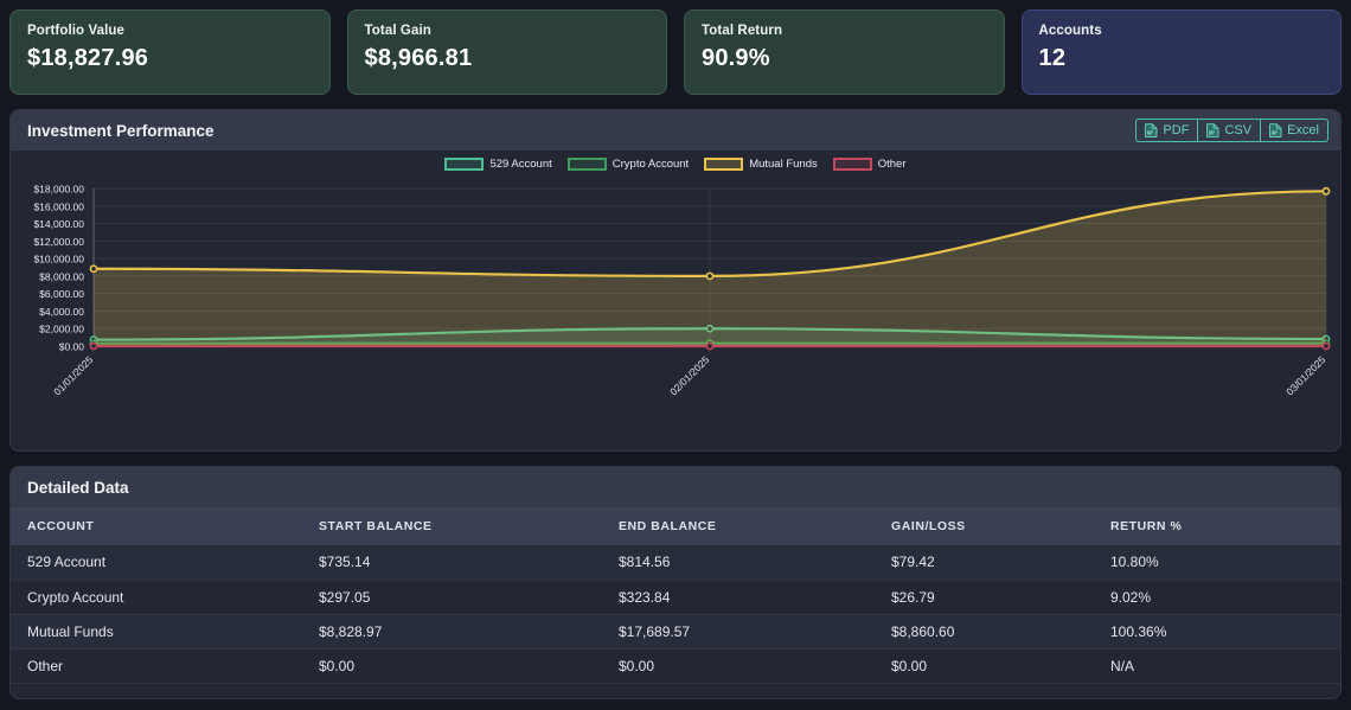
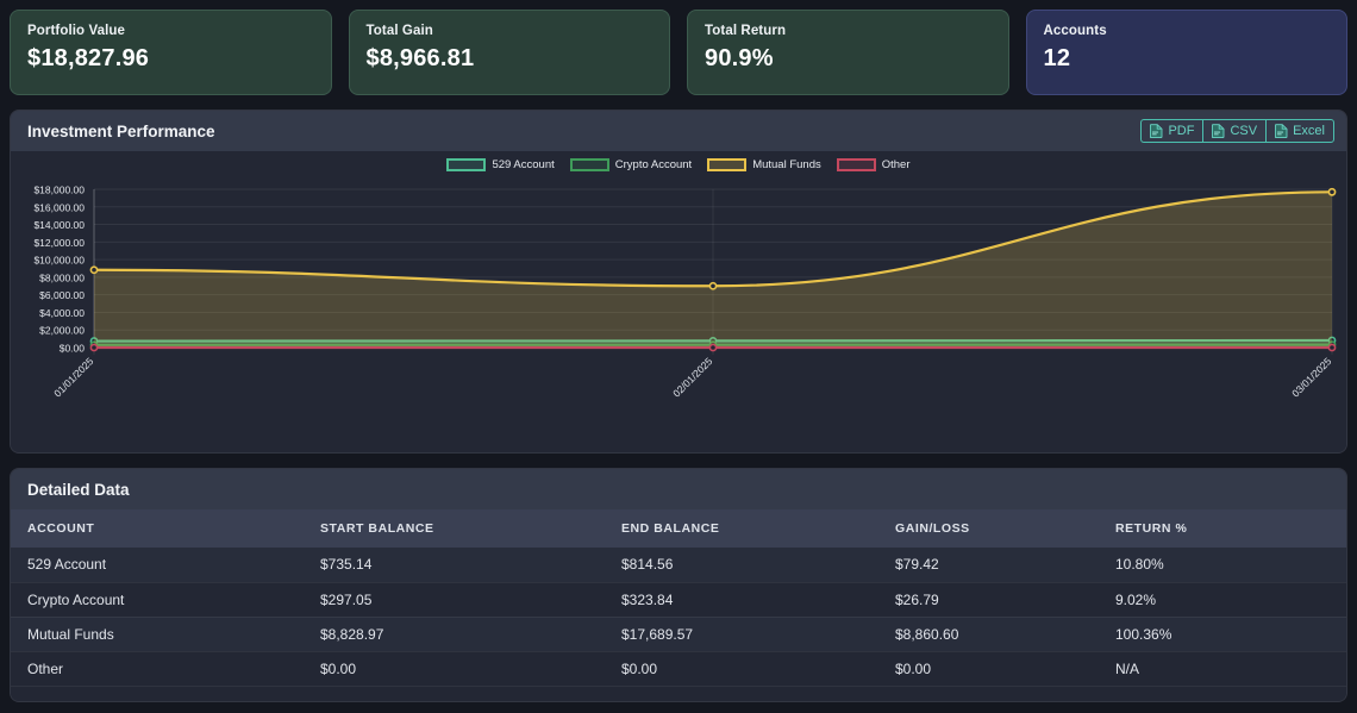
529 Account/02/01/2025: $2000 -> $1000
Mutual Funds/02/01/2025: $8000 -> $7000
